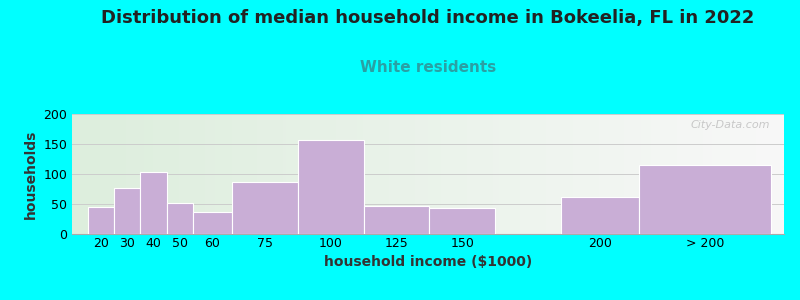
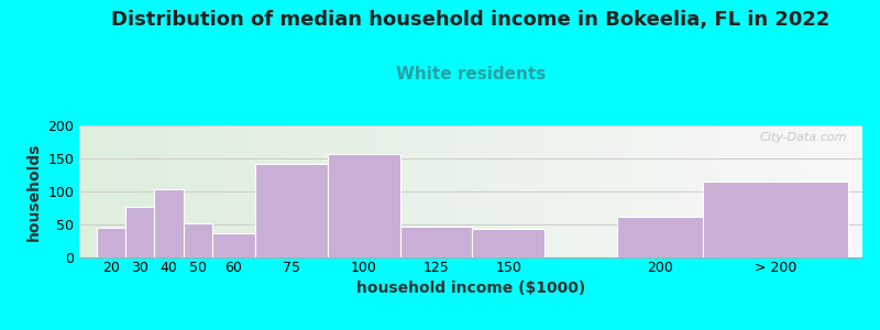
75: 86 -> 142
